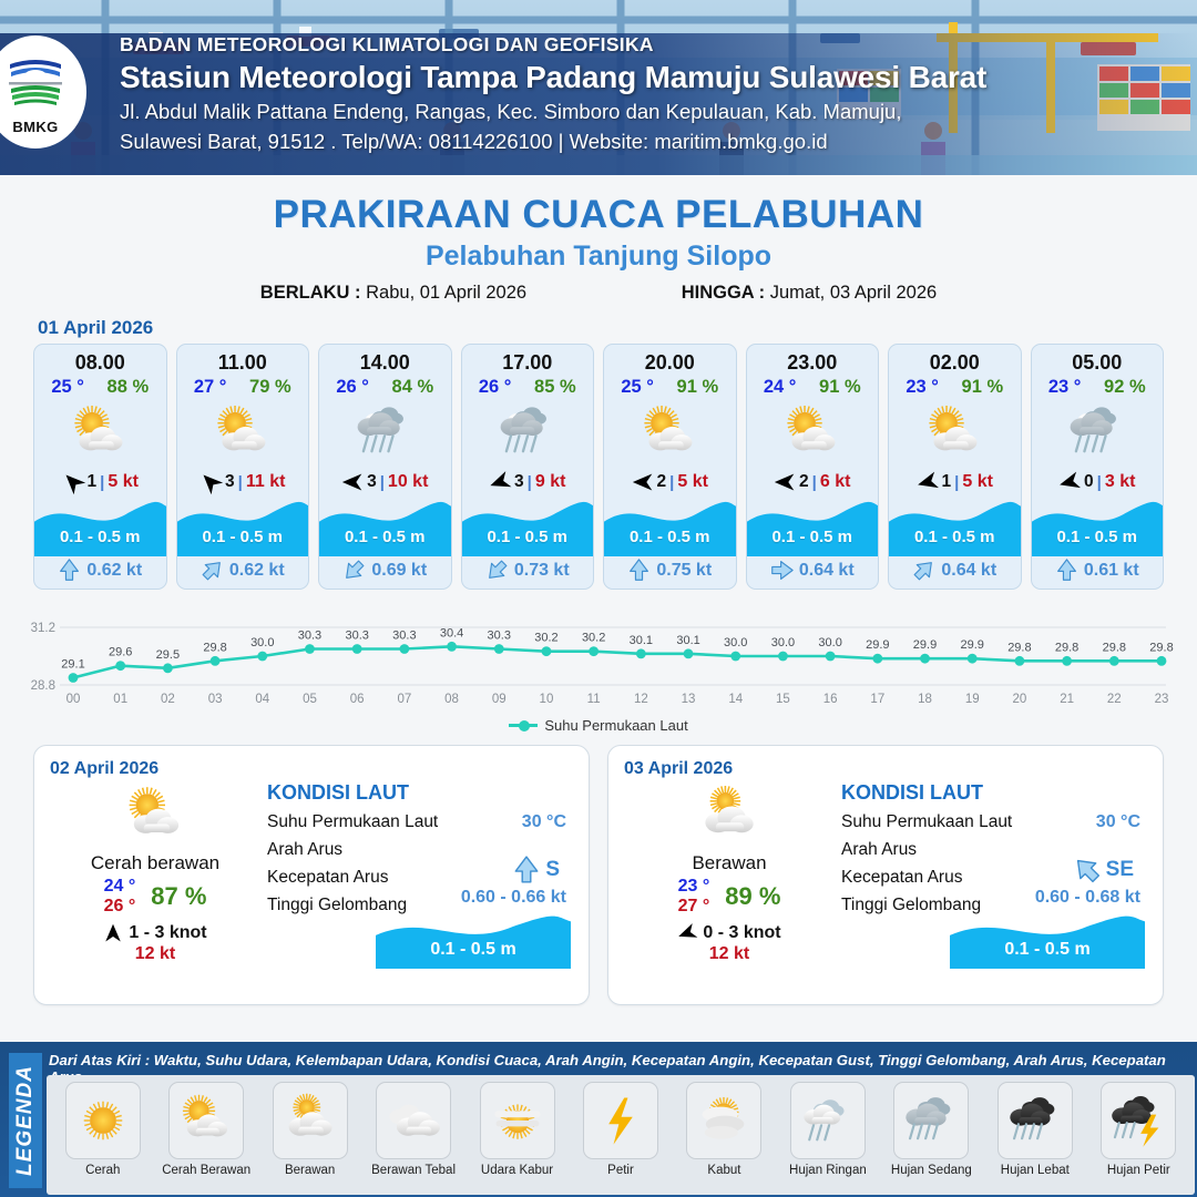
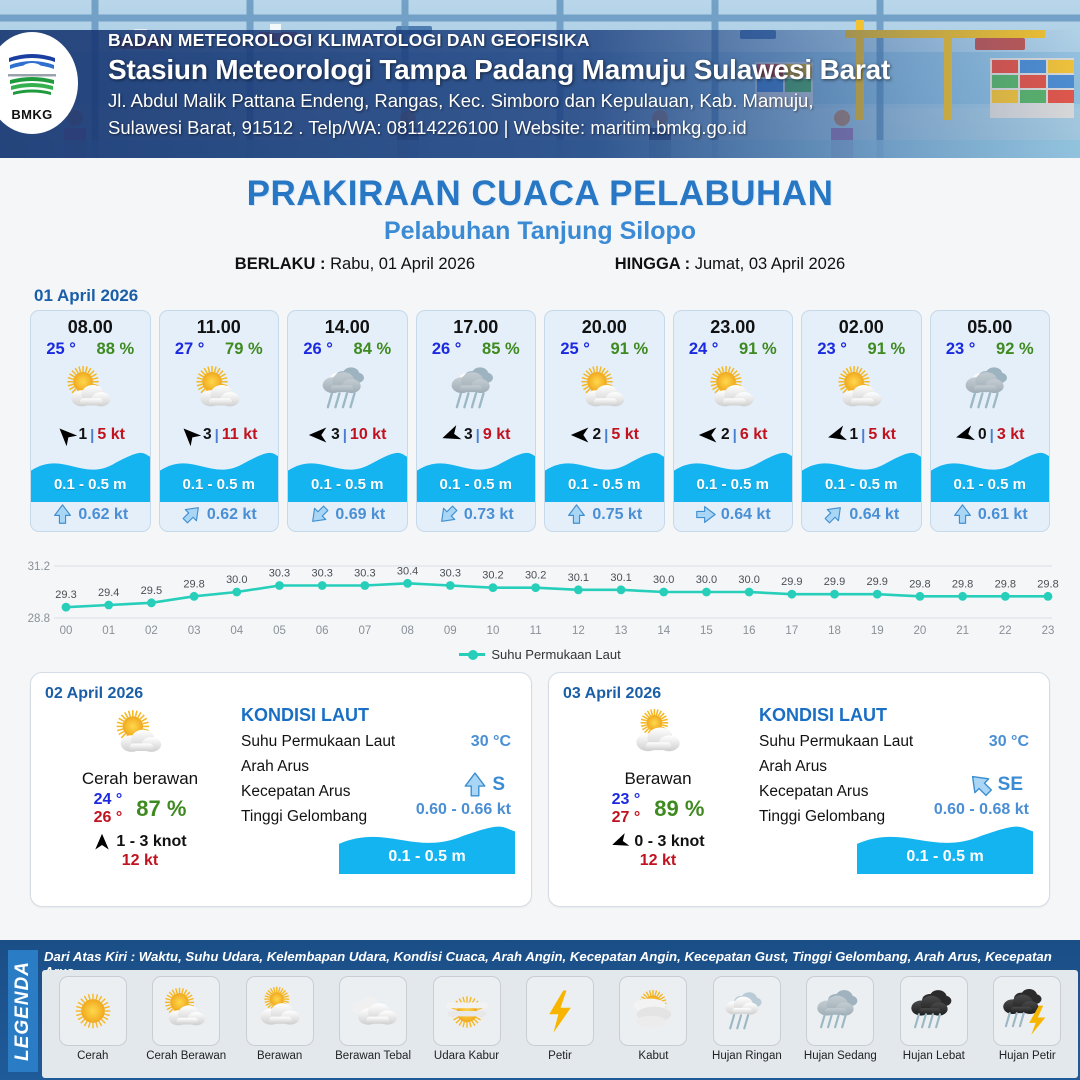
00: 29.1 -> 29.3
01: 29.6 -> 29.4
